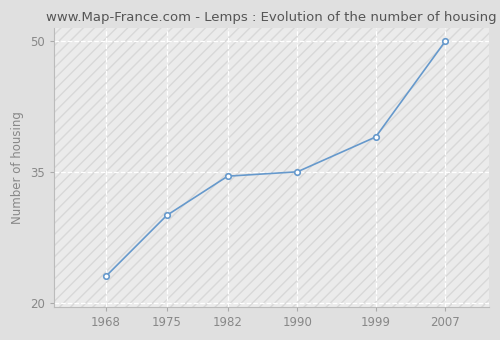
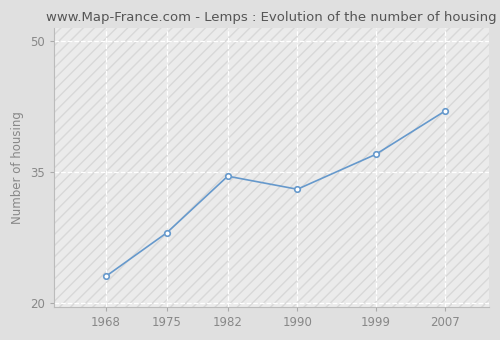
1975: 30.0 -> 28.0
1990: 35.0 -> 33.0
1999: 39.0 -> 37.0
2007: 50.0 -> 42.0
